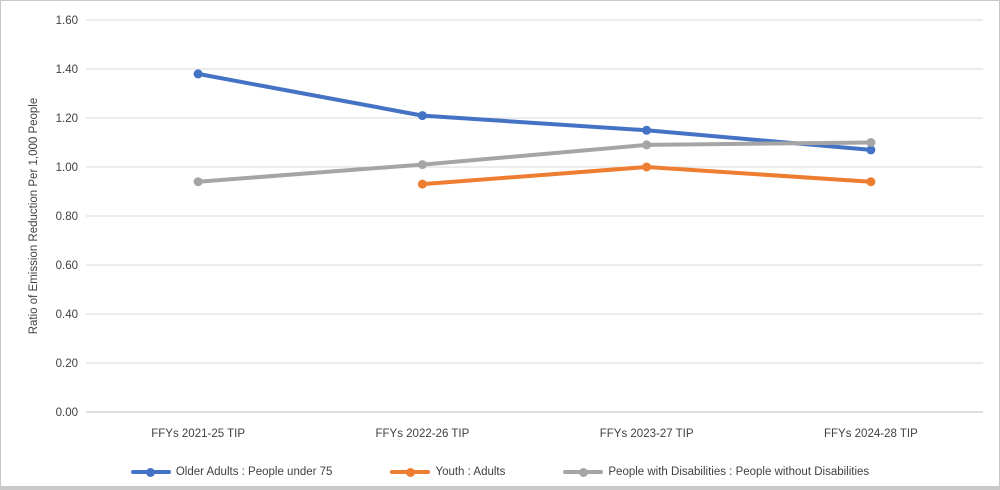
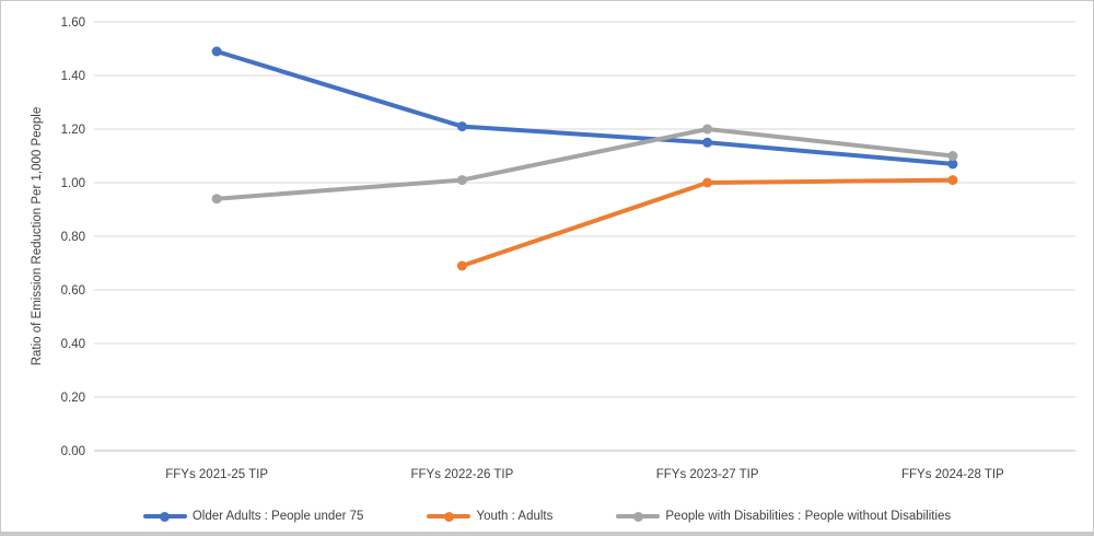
Older Adults : People under 75/FFYs 2021-25 TIP: 1.38 -> 1.49
Youth : Adults/FFYs 2022-26 TIP: 0.93 -> 0.69
People with Disabilities : People without Disabilities/FFYs 2023-27 TIP: 1.09 -> 1.20
Youth : Adults/FFYs 2024-28 TIP: 0.94 -> 1.01
